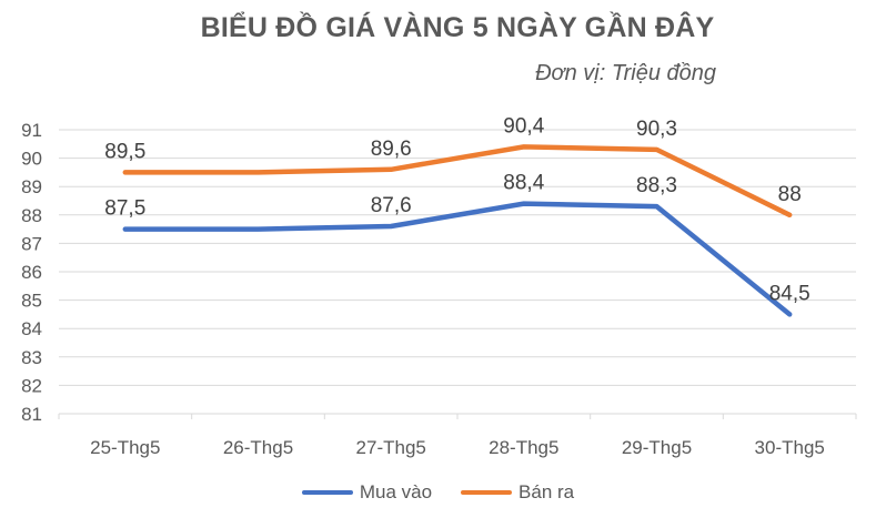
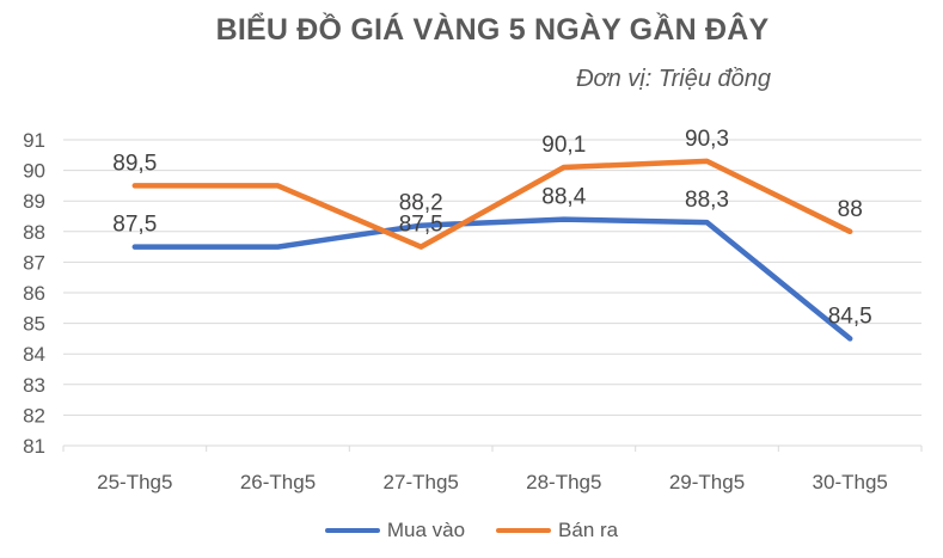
Mua vào/27-Thg5: 87,6 -> 88,2
Bán ra/27-Thg5: 89,6 -> 87,5
Bán ra/28-Thg5: 90,4 -> 90,1
